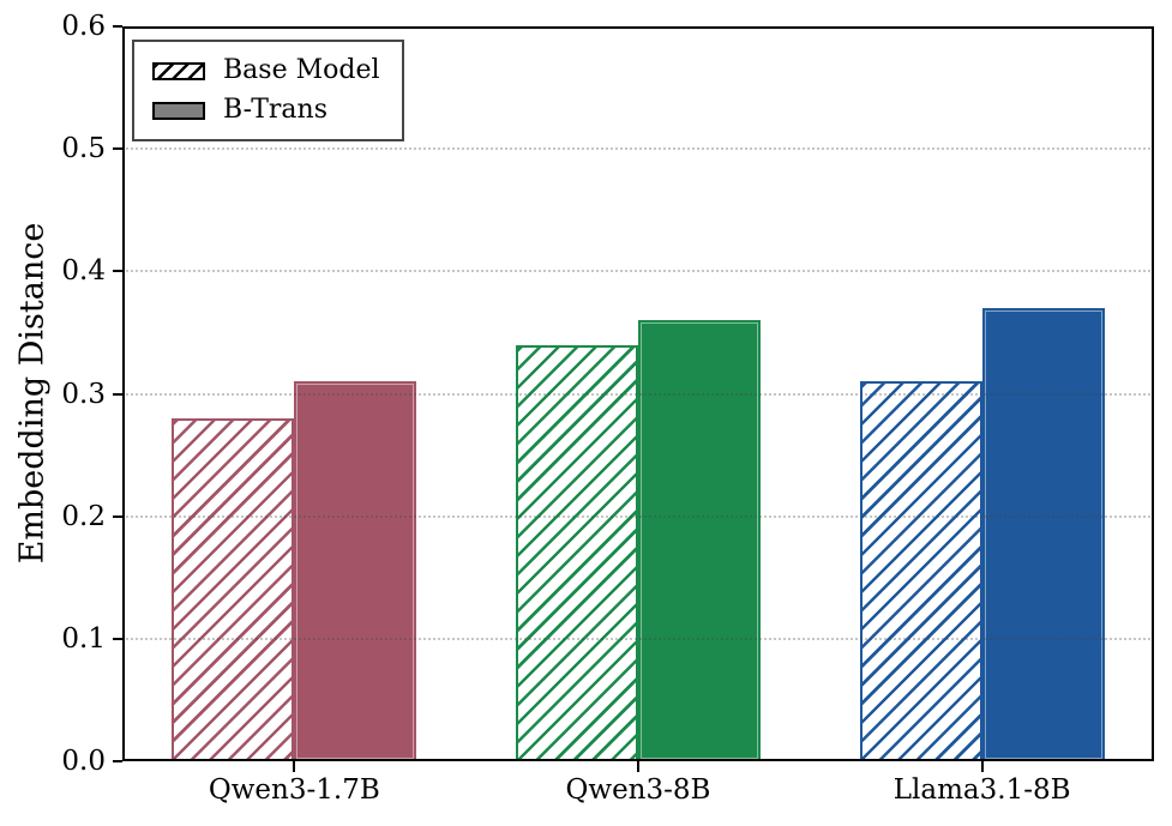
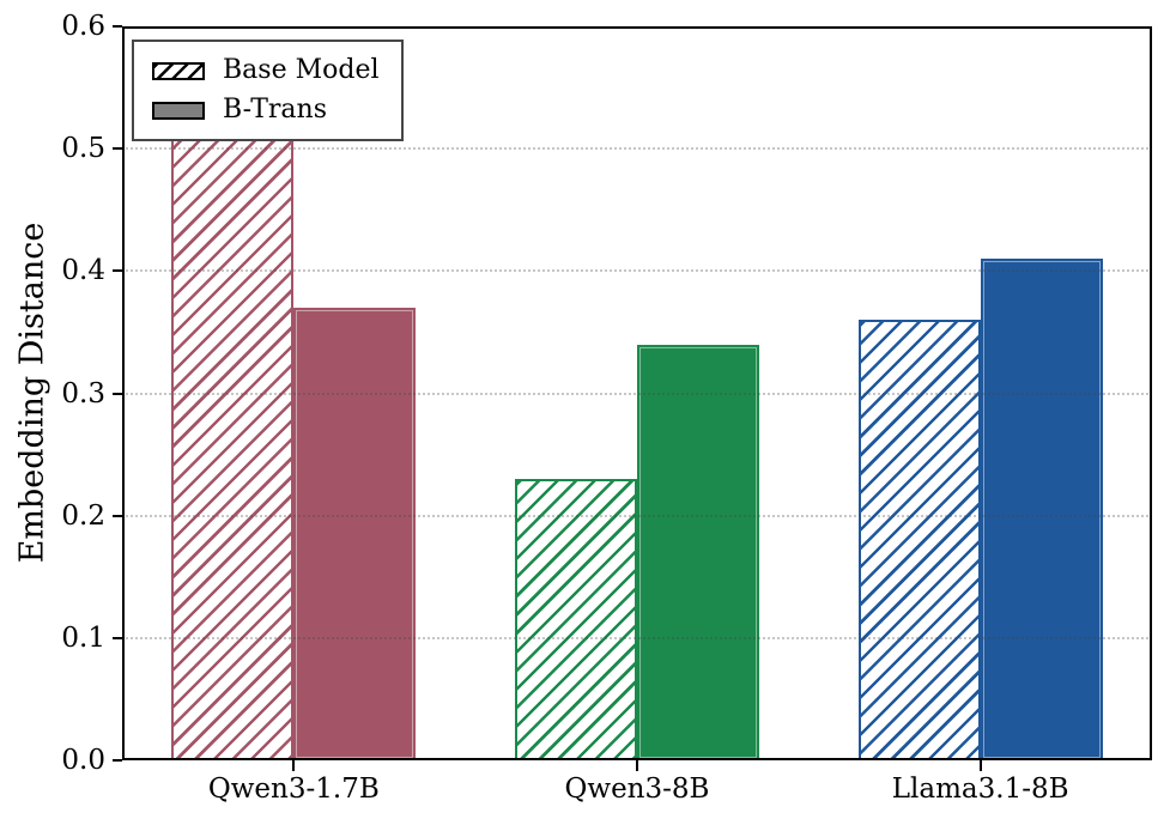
Base Model/Qwen3-1.7B: 0.28 -> 0.52
B-Trans/Qwen3-1.7B: 0.31 -> 0.37
Base Model/Qwen3-8B: 0.34 -> 0.23
B-Trans/Qwen3-8B: 0.36 -> 0.34
Base Model/Llama3.1-8B: 0.31 -> 0.36
B-Trans/Llama3.1-8B: 0.37 -> 0.41
